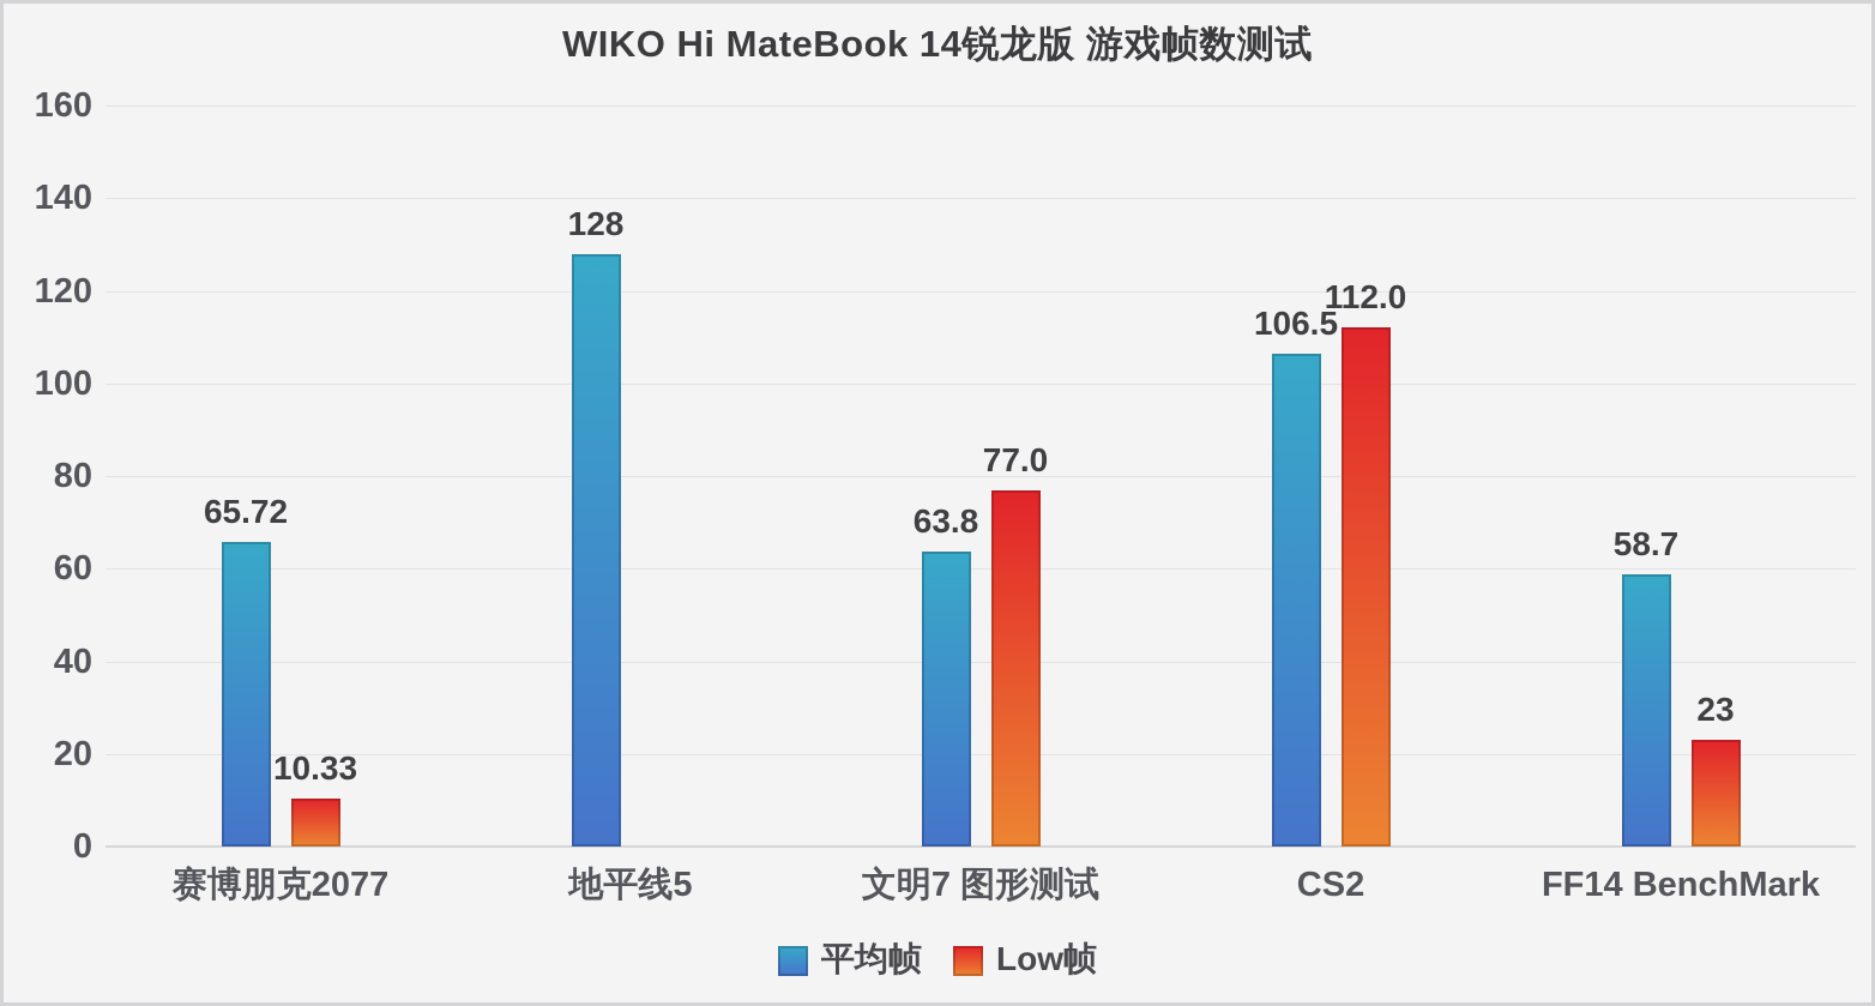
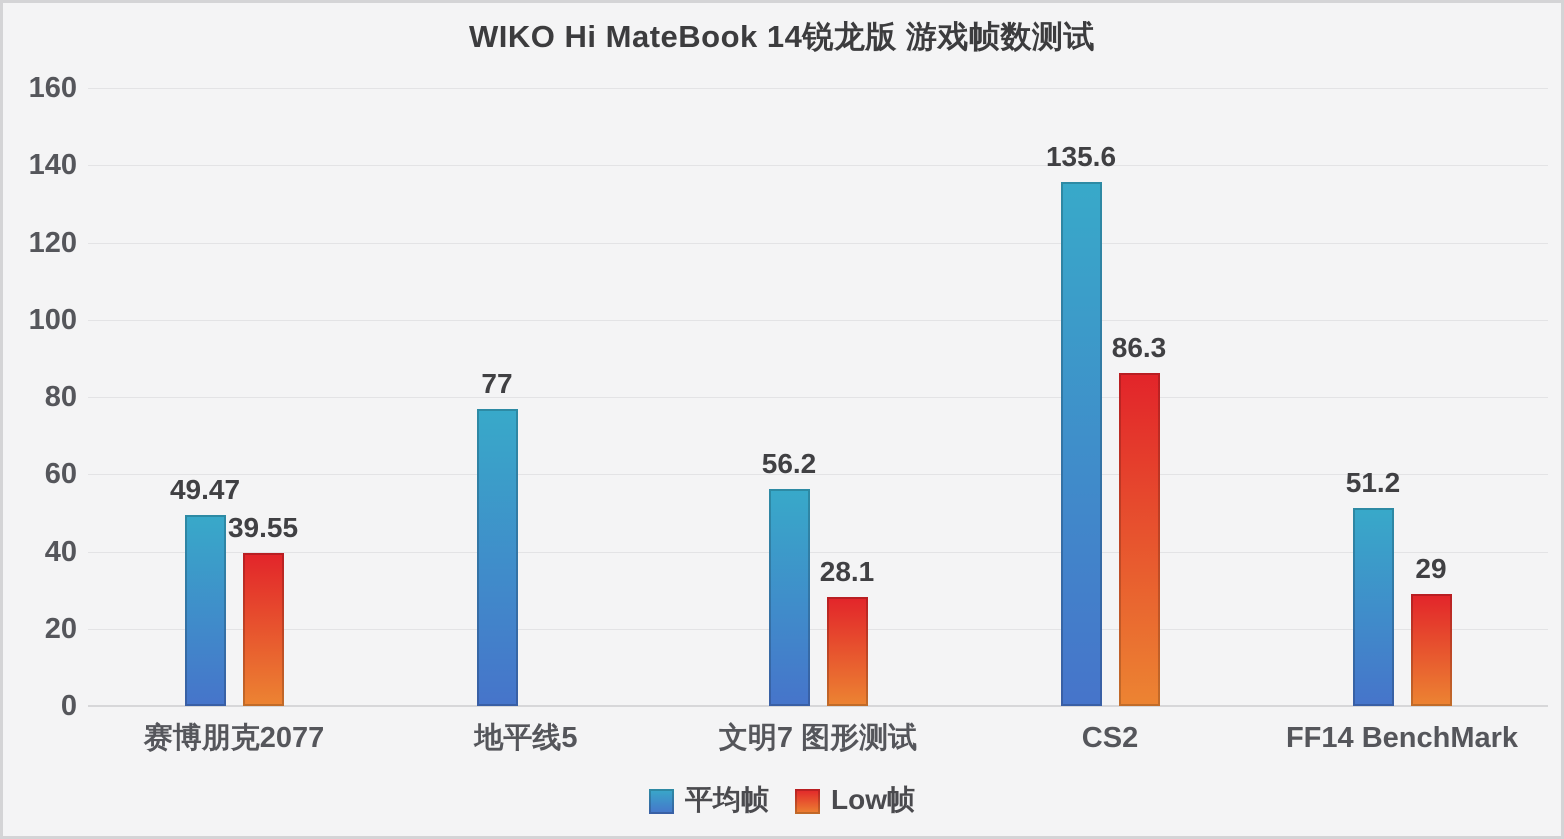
平均帧/赛博朋克2077: 65.72 -> 49.47
Low帧/赛博朋克2077: 10.33 -> 39.55
平均帧/地平线5: 128 -> 77
平均帧/文明7 图形测试: 63.8 -> 56.2
Low帧/文明7 图形测试: 77.0 -> 28.1
平均帧/CS2: 106.5 -> 135.6
Low帧/CS2: 112.0 -> 86.3
平均帧/FF14 BenchMark: 58.7 -> 51.2
Low帧/FF14 BenchMark: 23 -> 29
